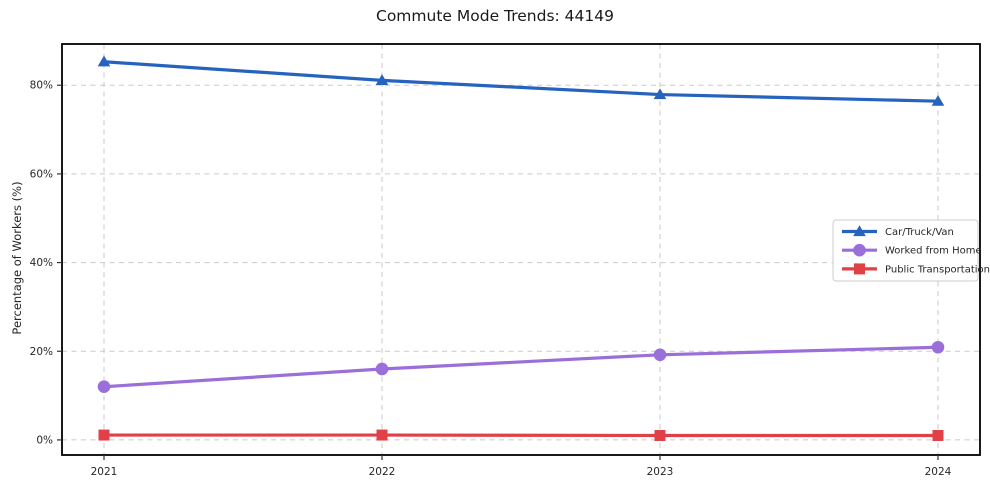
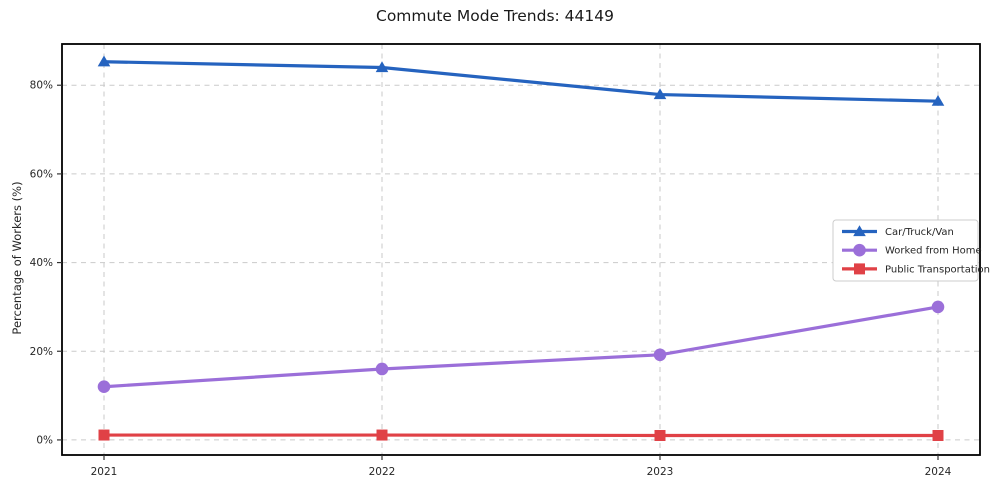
Car/Truck/Van/2022: 81% -> 84%
Worked from Home/2024: 21% -> 30%
